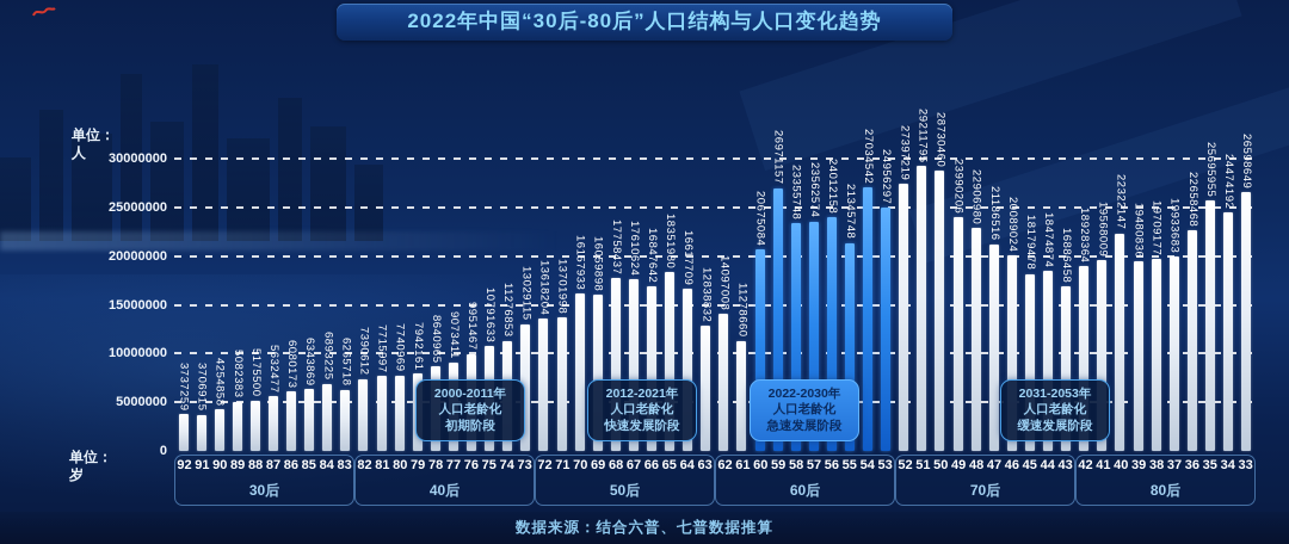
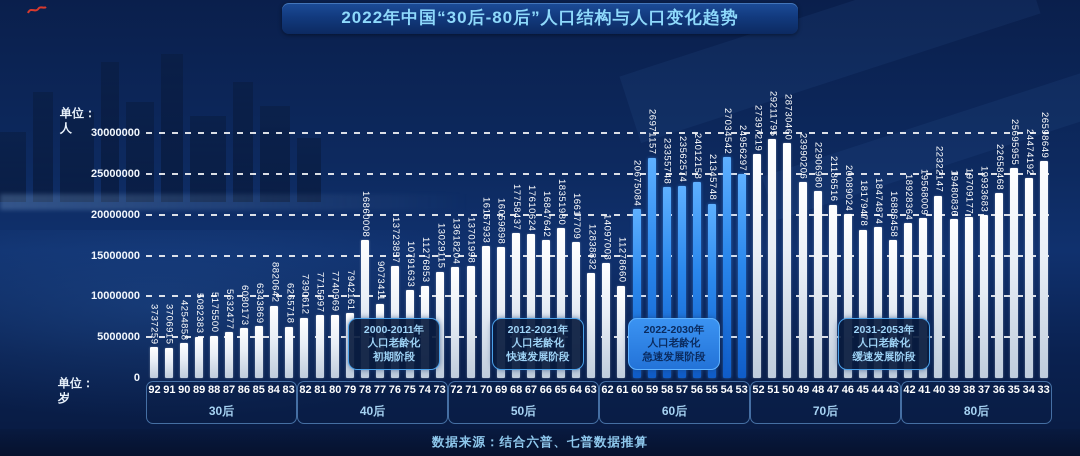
84: 6893225 -> 8820642
78: 8640965 -> 16860008
76: 9951467 -> 13723857
